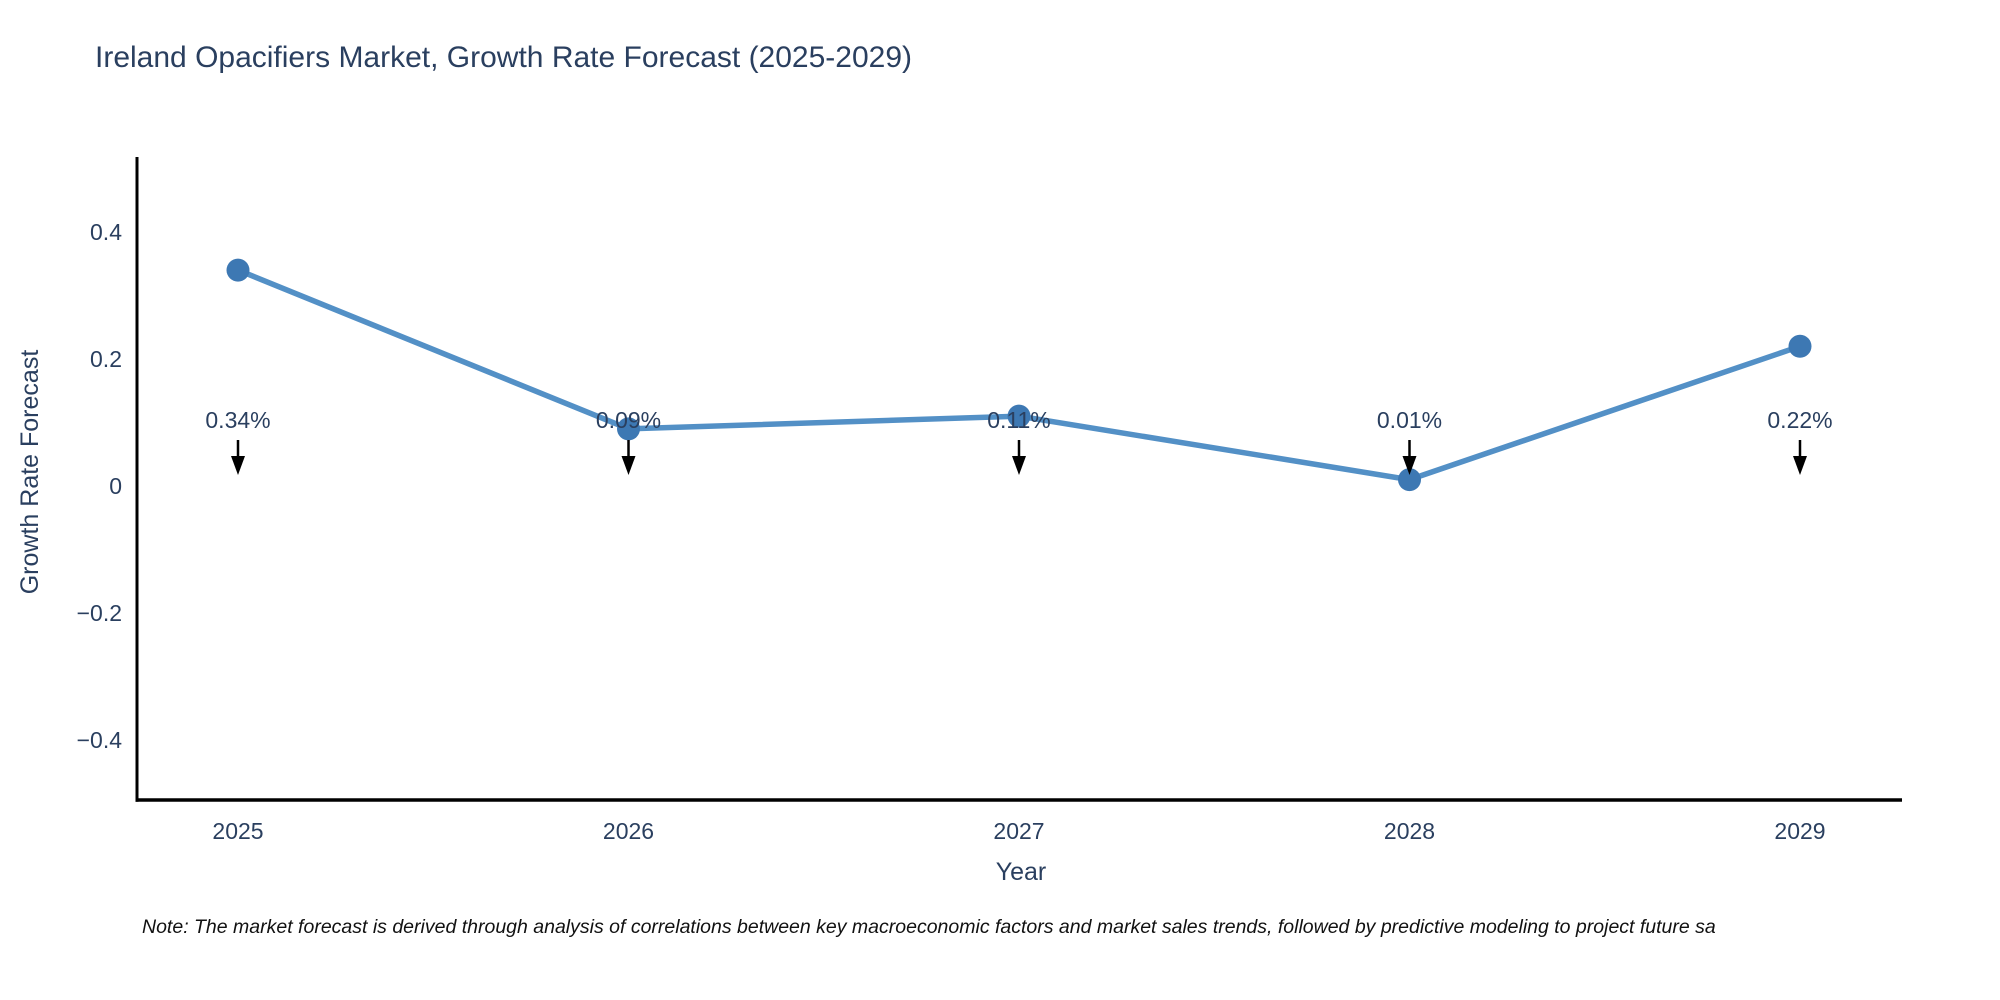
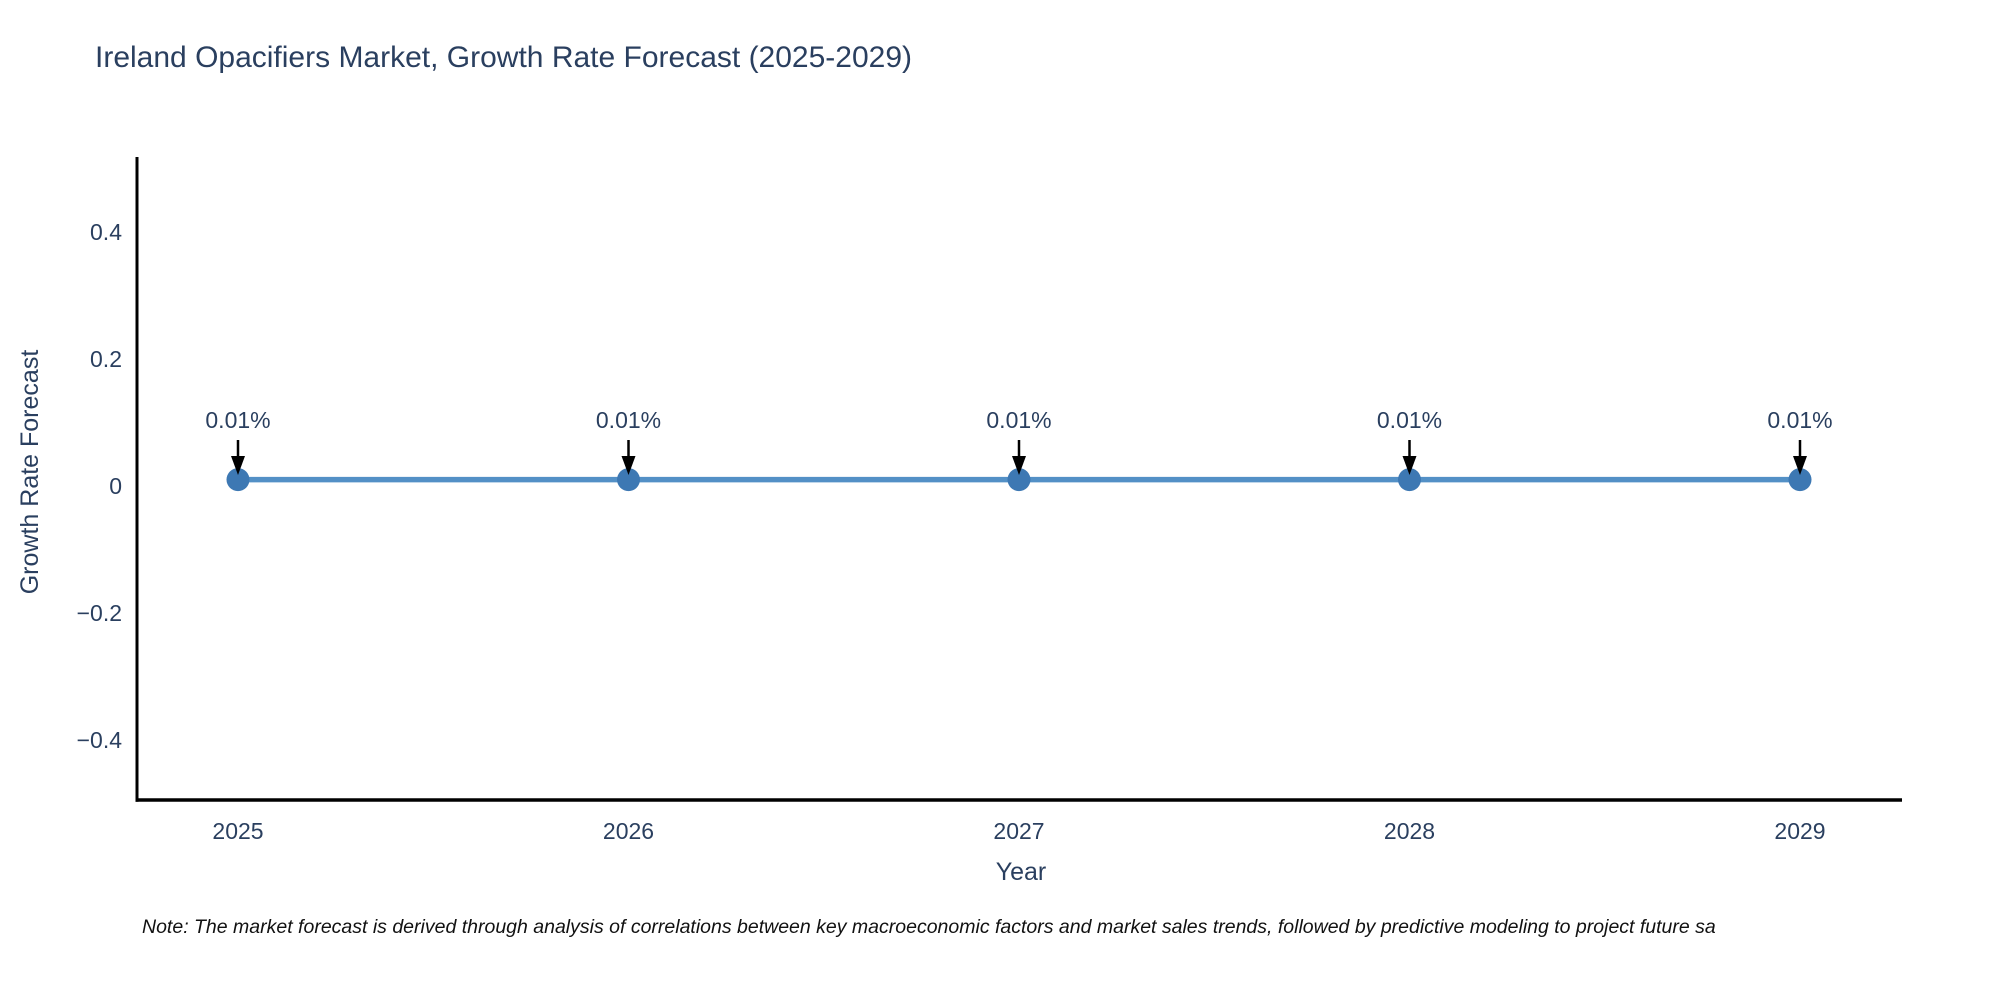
2025: 0.34% -> 0.01%
2026: 0.09% -> 0.01%
2027: 0.11% -> 0.01%
2029: 0.22% -> 0.01%
